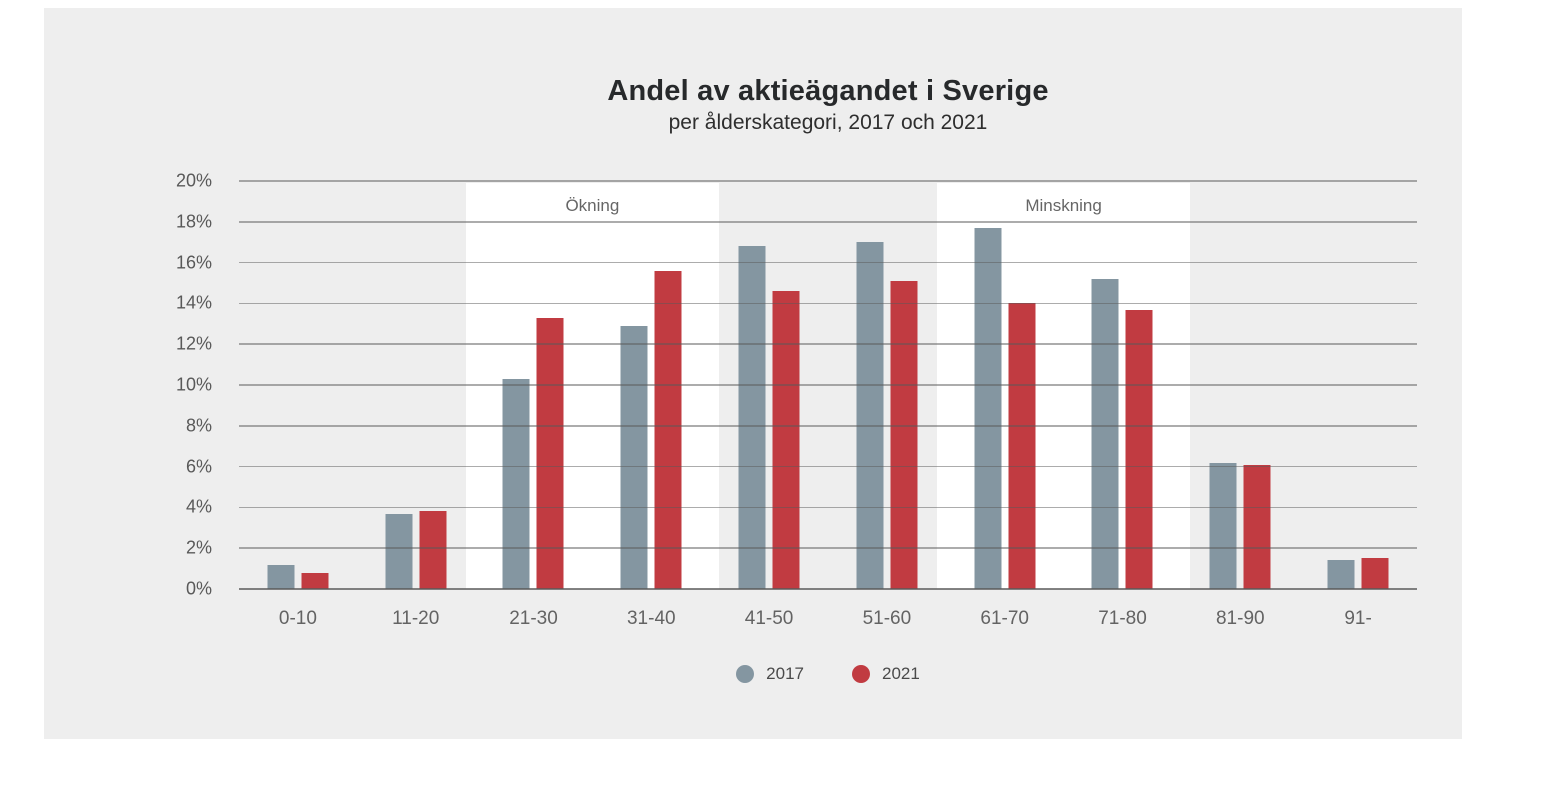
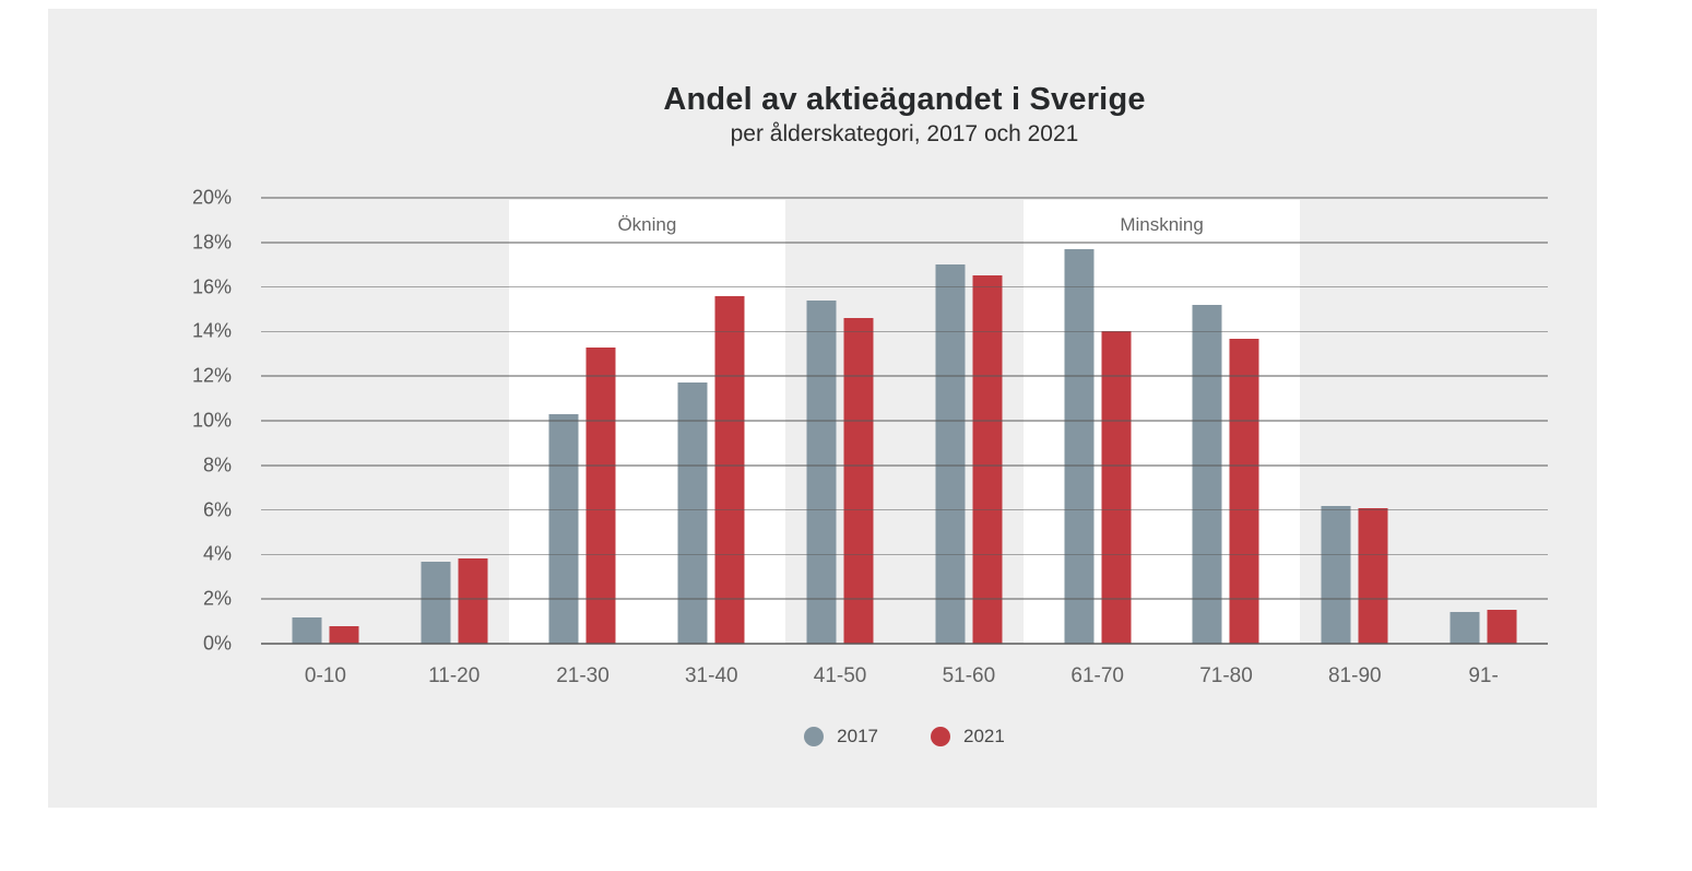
2017/31-40: 12.9% -> 11.7%
2017/41-50: 16.8% -> 15.4%
2021/51-60: 15.1% -> 16.5%
